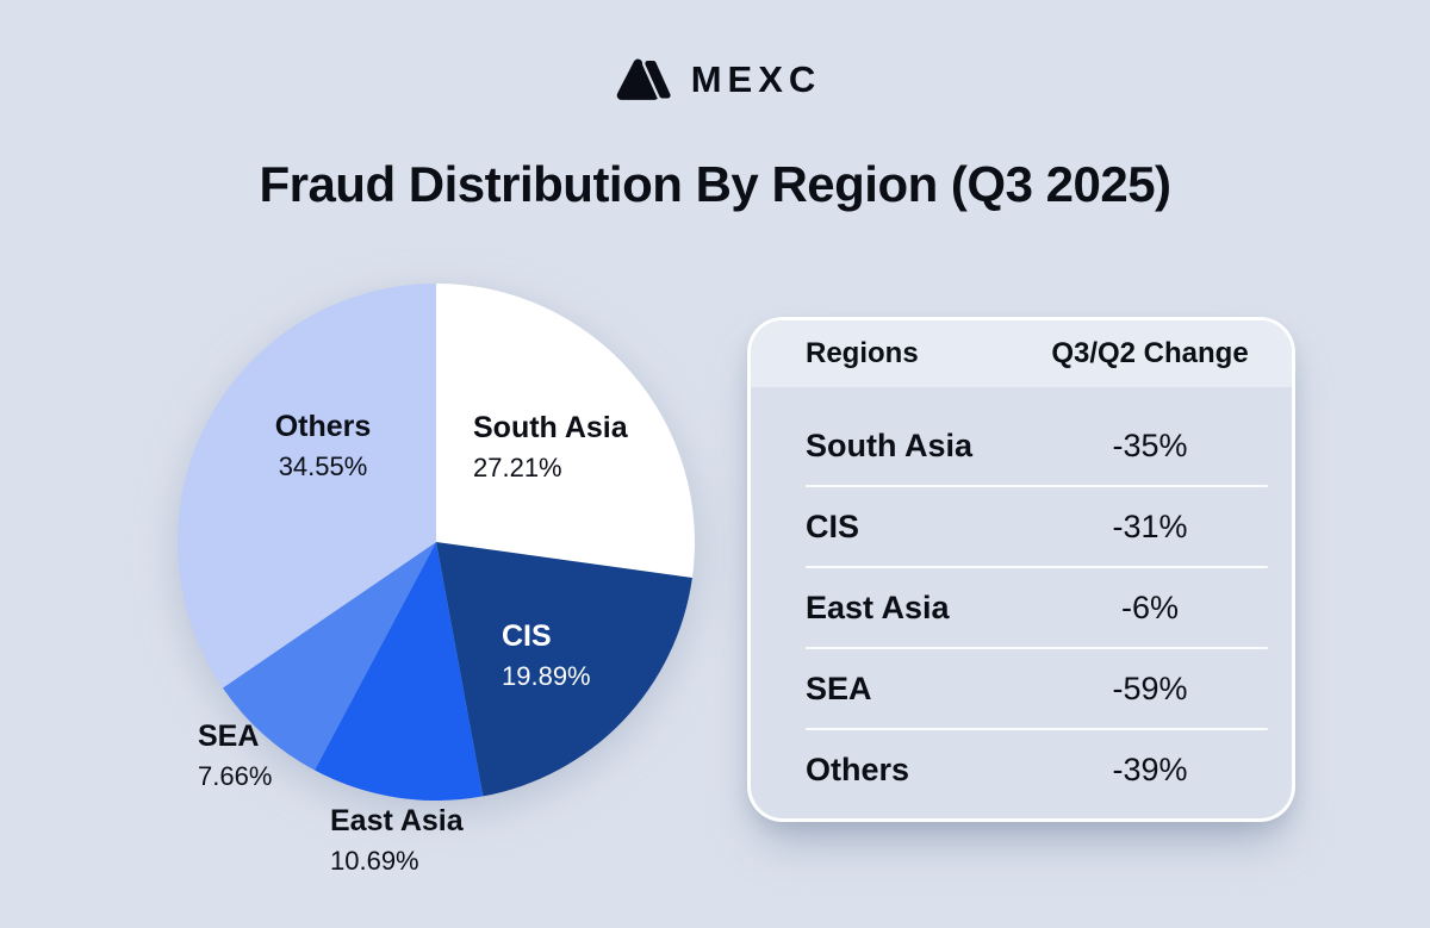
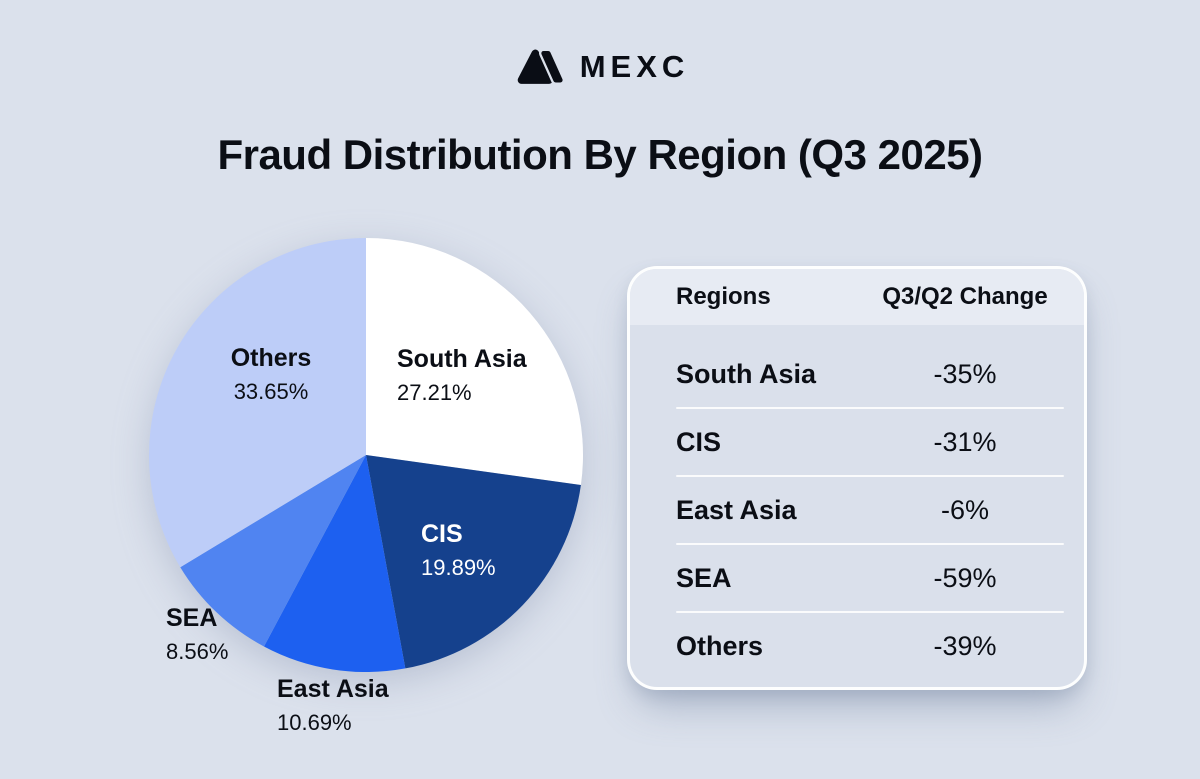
SEA: 7.66% -> 8.56%
Others: 34.55% -> 33.65%
